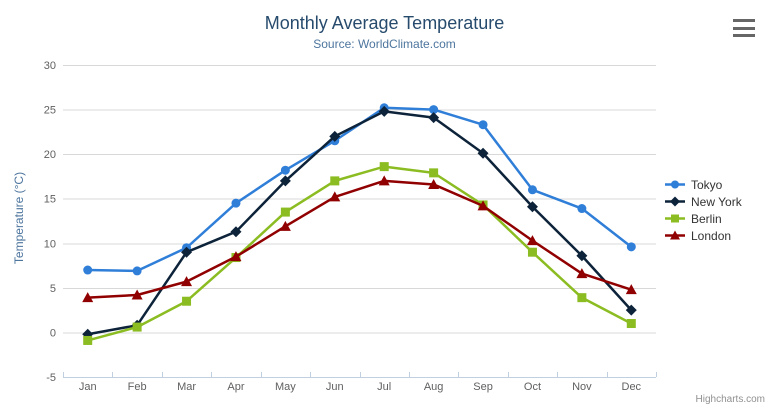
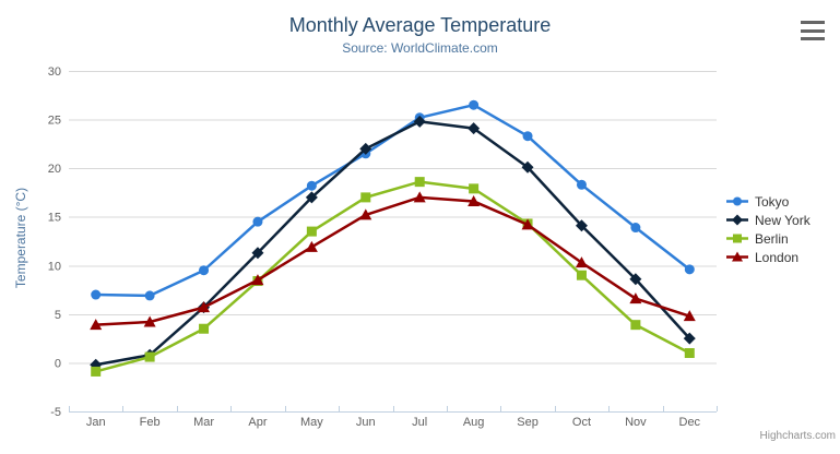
New York/Mar: 9 -> 6
Tokyo/Aug: 25 -> 26
Tokyo/Oct: 16 -> 18
